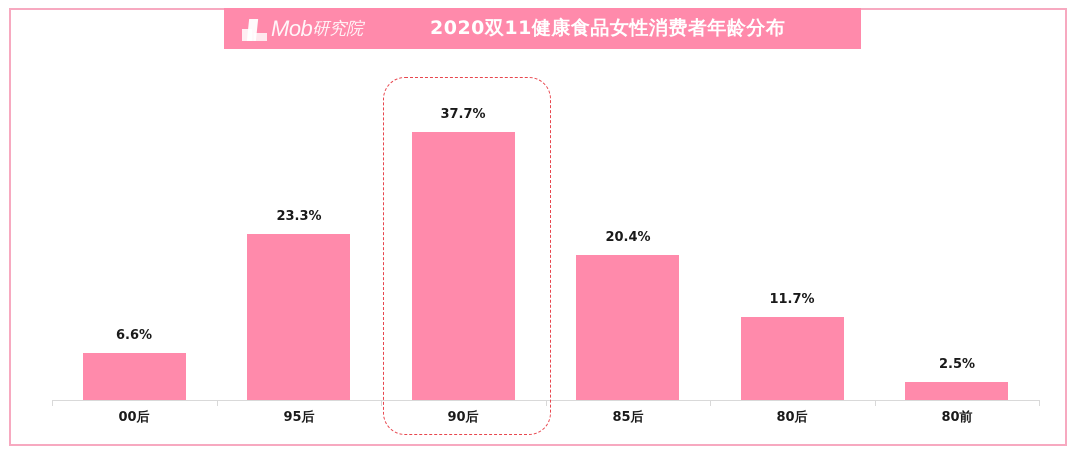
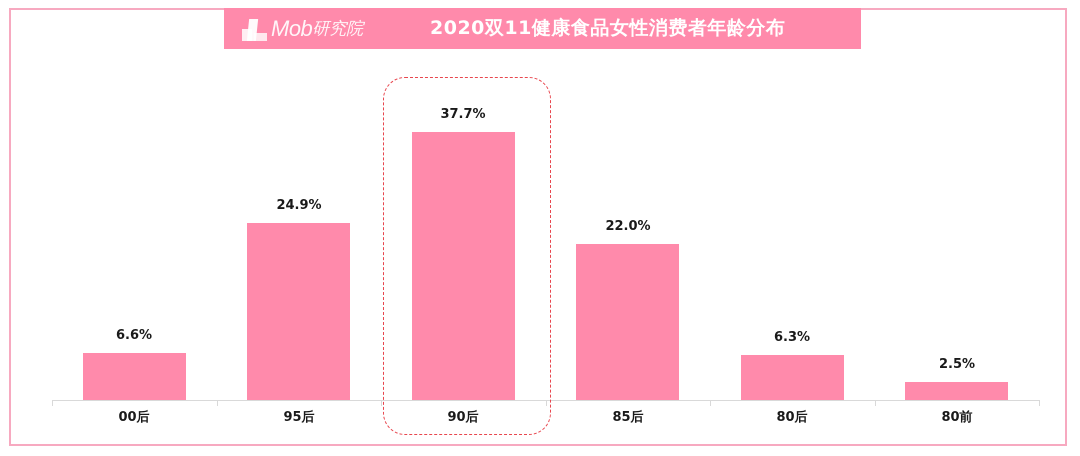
95后: 23.3% -> 24.9%
85后: 20.4% -> 22.0%
80后: 11.7% -> 6.3%
